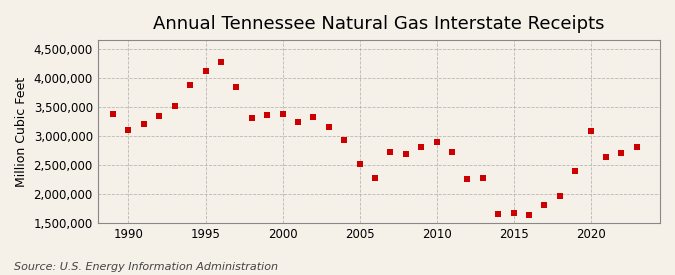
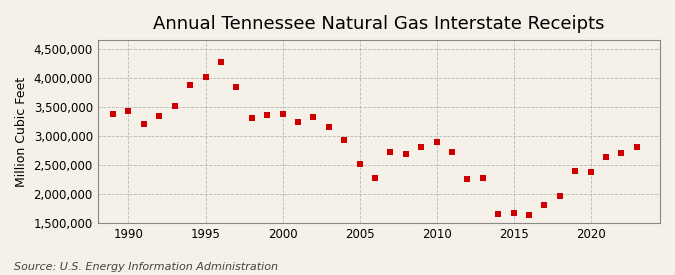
1990: 3,100,000 -> 3,420,000
1995: 4,120,000 -> 4,020,000
2020: 3,080,000 -> 2,380,000
